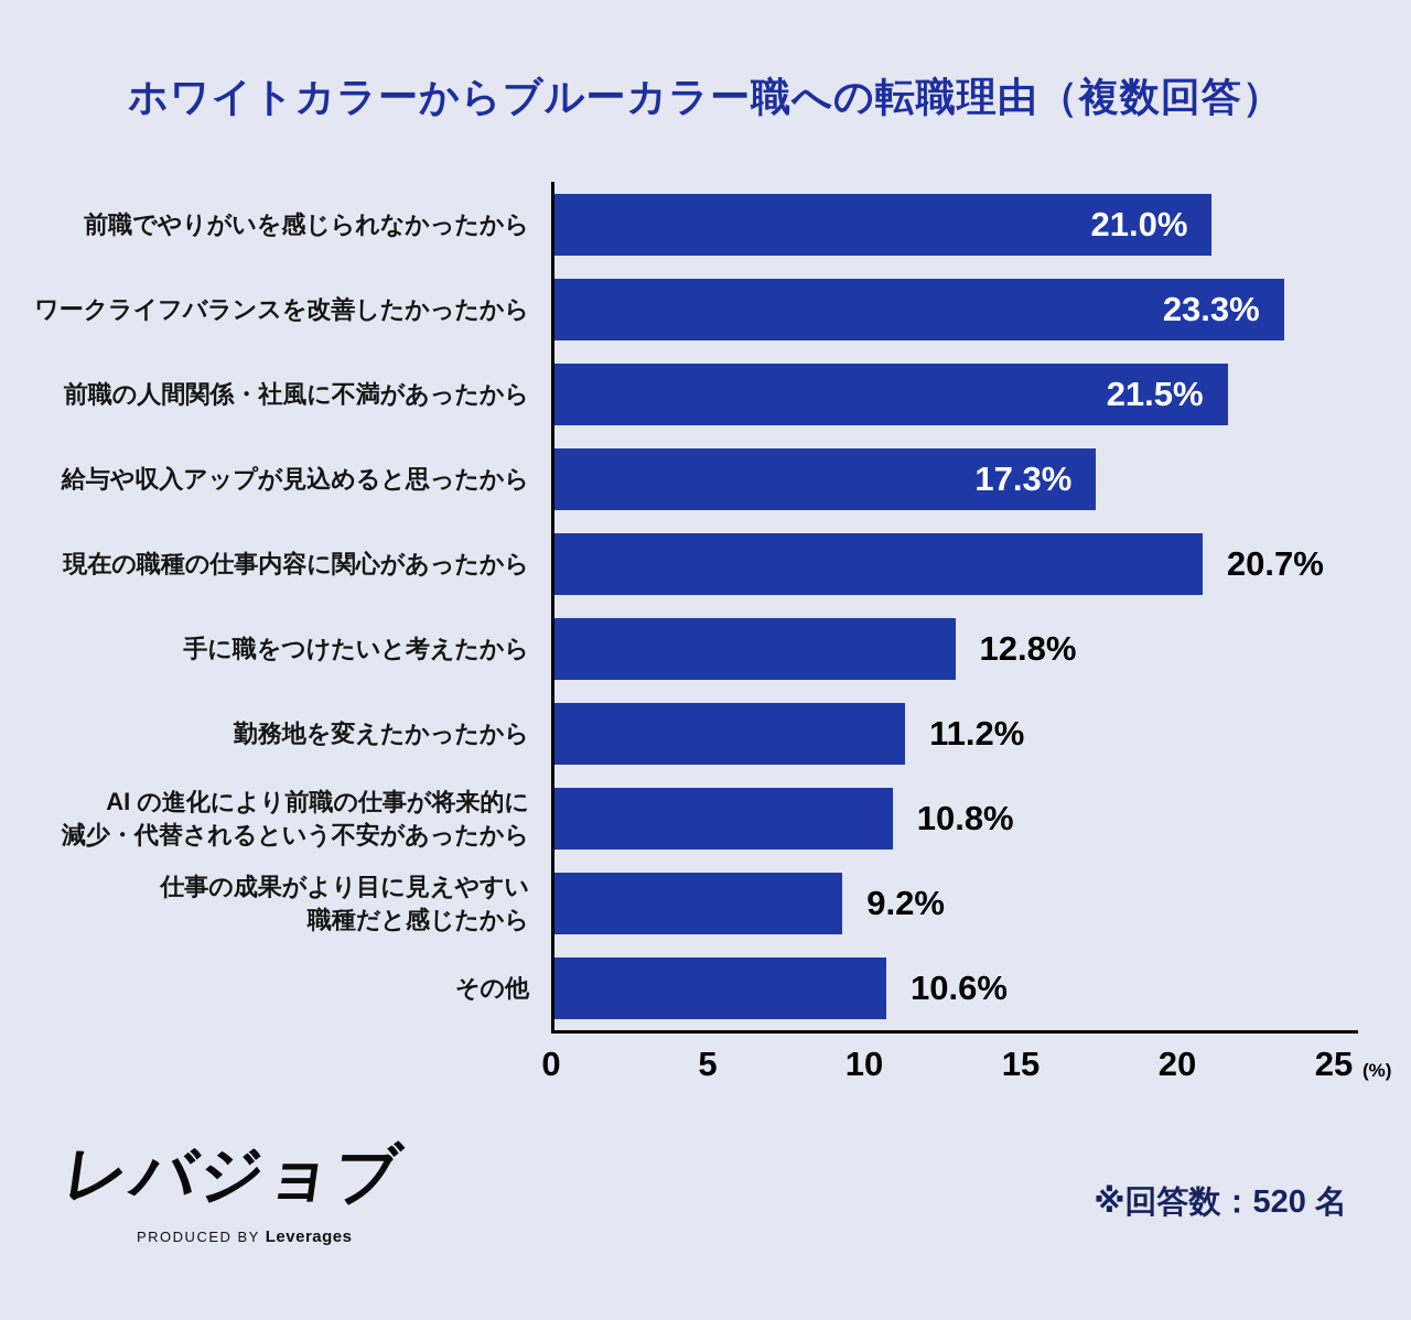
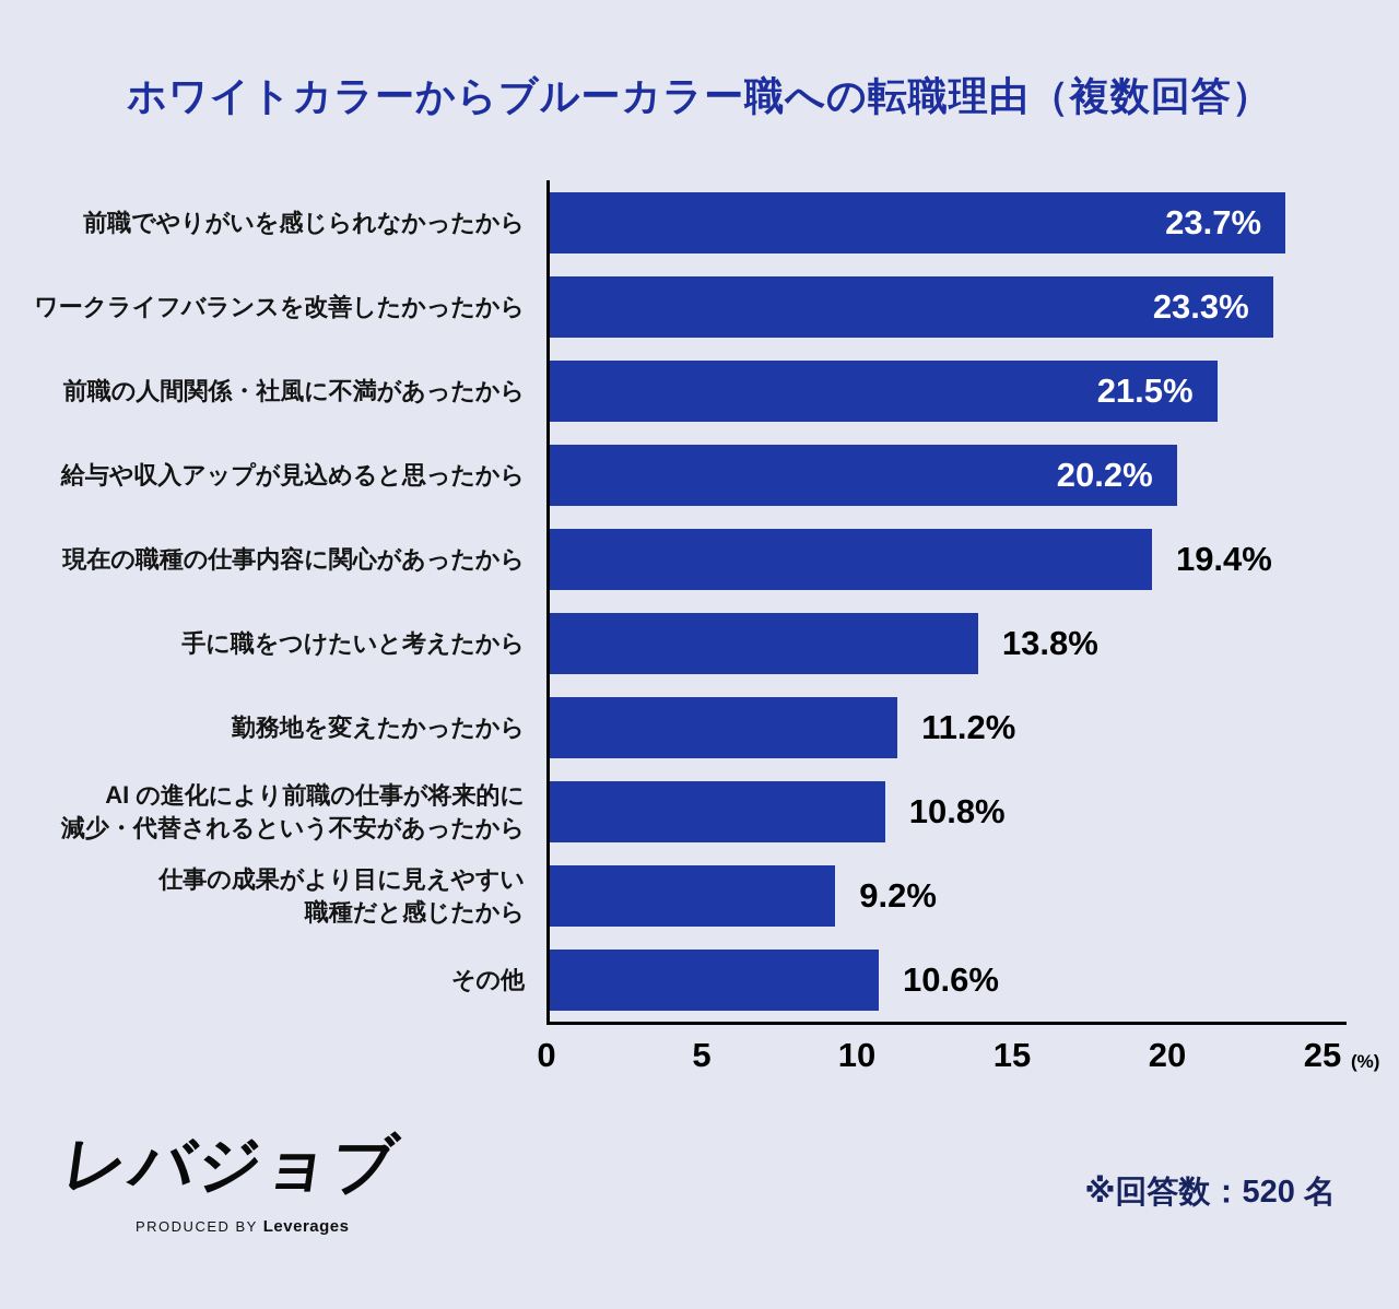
前職でやりがいを感じられなかったから: 21.0% -> 23.7%
給与や収入アップが見込めると思ったから: 17.3% -> 20.2%
現在の職種の仕事内容に関心があったから: 20.7% -> 19.4%
手に職をつけたいと考えたから: 12.8% -> 13.8%
